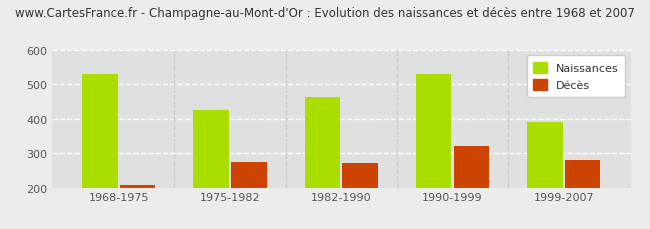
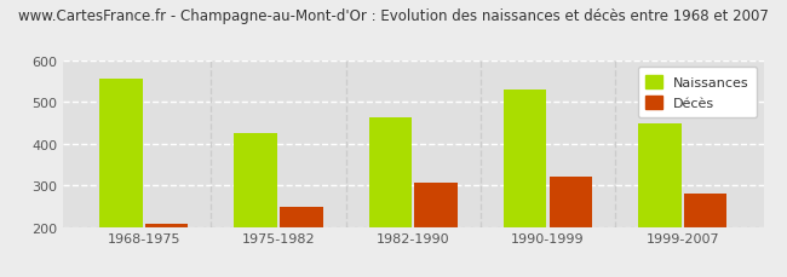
Naissances/1968-1975: 530 -> 555
Décès/1975-1982: 275 -> 247
Décès/1982-1990: 270 -> 305
Naissances/1999-2007: 390 -> 449
